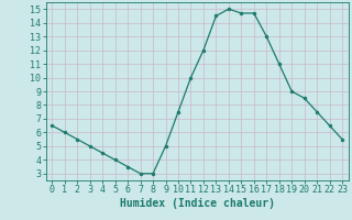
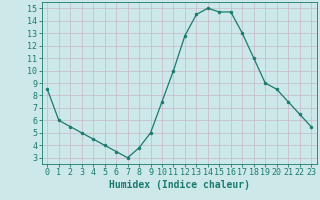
0: 6.5 -> 8.5
8: 3.0 -> 3.8
12: 12.0 -> 12.8
